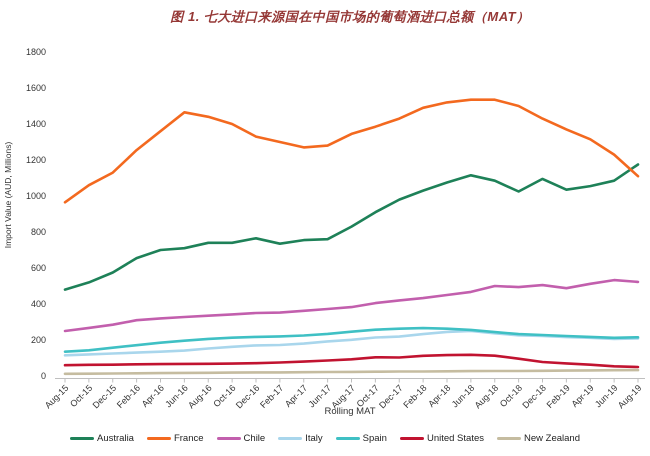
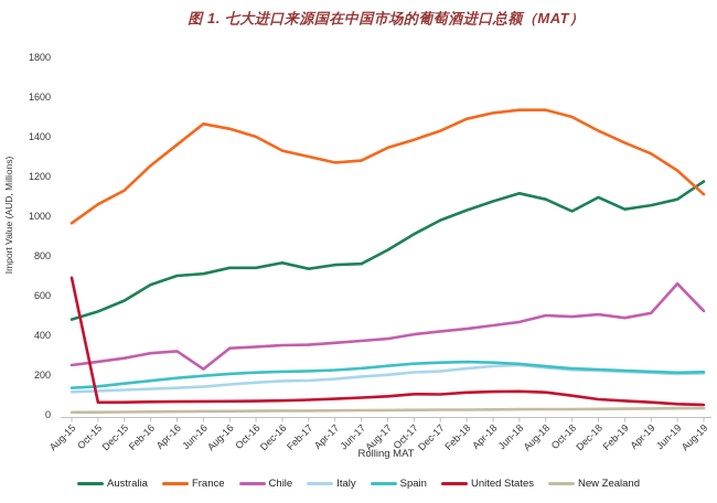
United States/Aug-15: 60 -> 690
Chile/Jun-16: 330 -> 230
Chile/Jun-19: 530 -> 660
